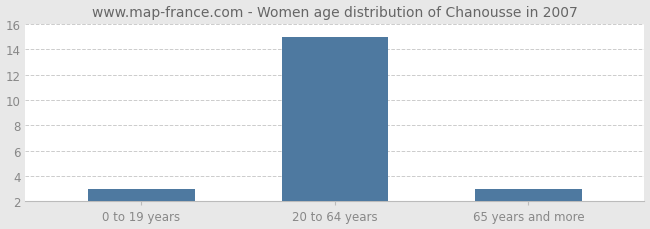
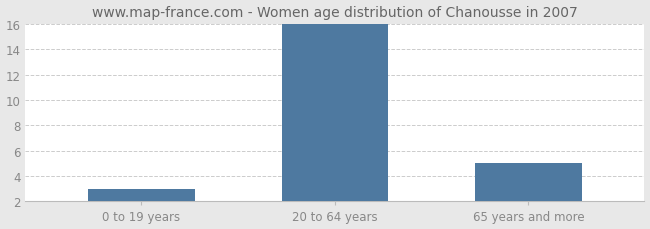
20 to 64 years: 15 -> 16
65 years and more: 3 -> 5
